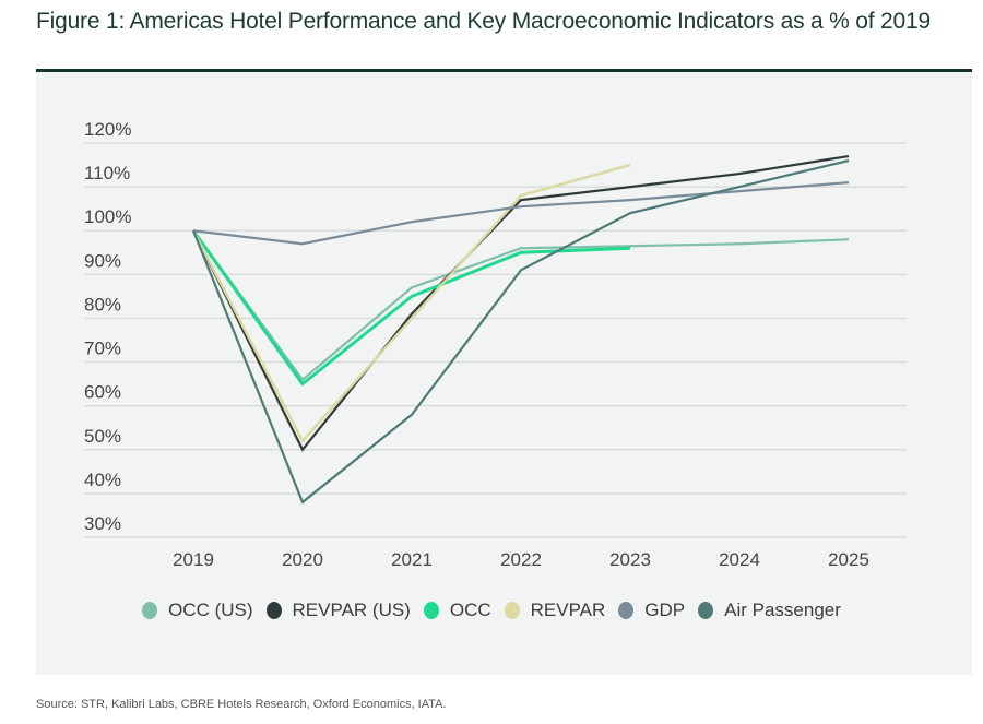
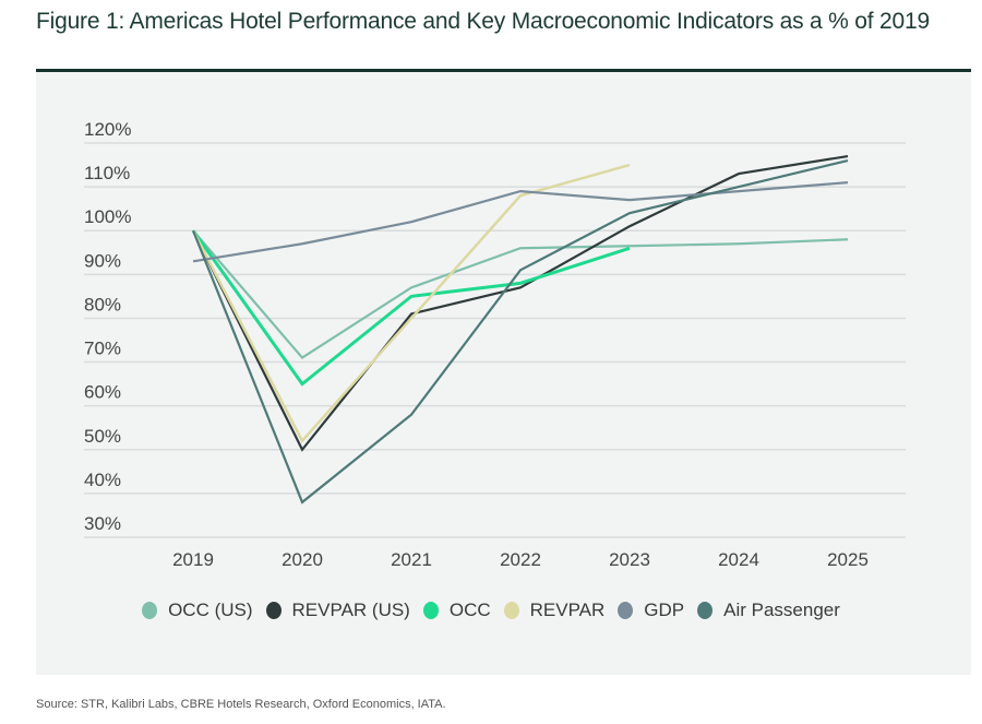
GDP/2019: 100% -> 93%
OCC (US)/2020: 66% -> 71%
REVPAR (US)/2022: 107% -> 87%
OCC/2022: 95% -> 88%
GDP/2022: 106% -> 109%
REVPAR (US)/2023: 110% -> 101%
